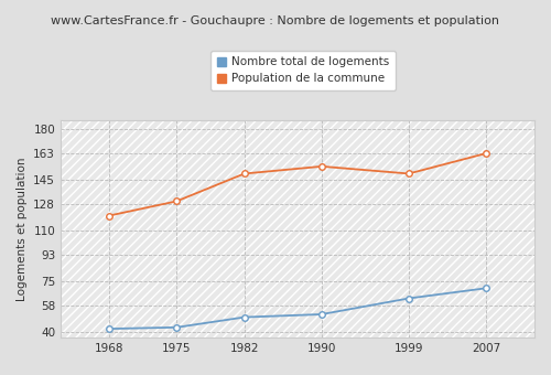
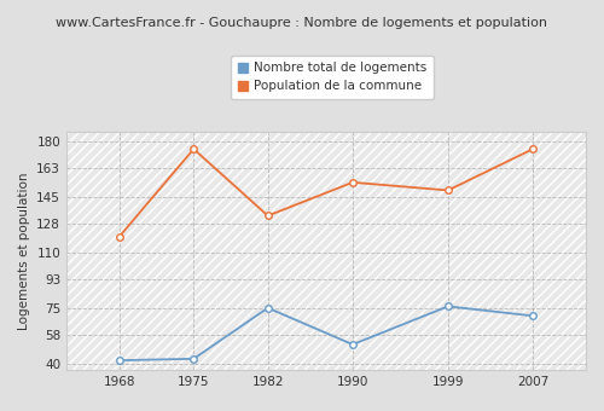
Population de la commune/1975: 130 -> 175
Nombre total de logements/1982: 50 -> 75
Population de la commune/1982: 149 -> 133
Nombre total de logements/1999: 63 -> 76
Population de la commune/2007: 163 -> 175
